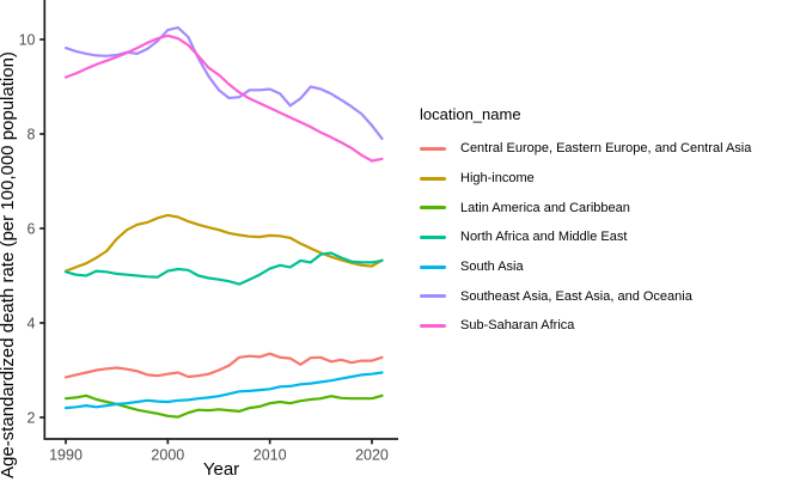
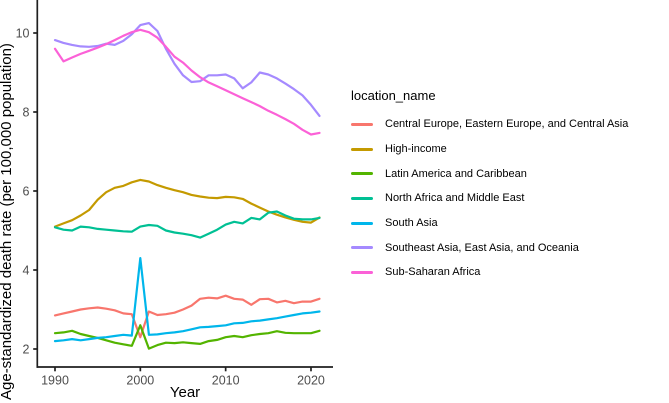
Sub-Saharan Africa/1990: 9.2 -> 9.6
Central Europe, Eastern Europe, and Central Asia/2000: 2.9 -> 2.3
Latin America and Caribbean/2000: 2.0 -> 2.6
South Asia/2000: 2.3 -> 4.3
